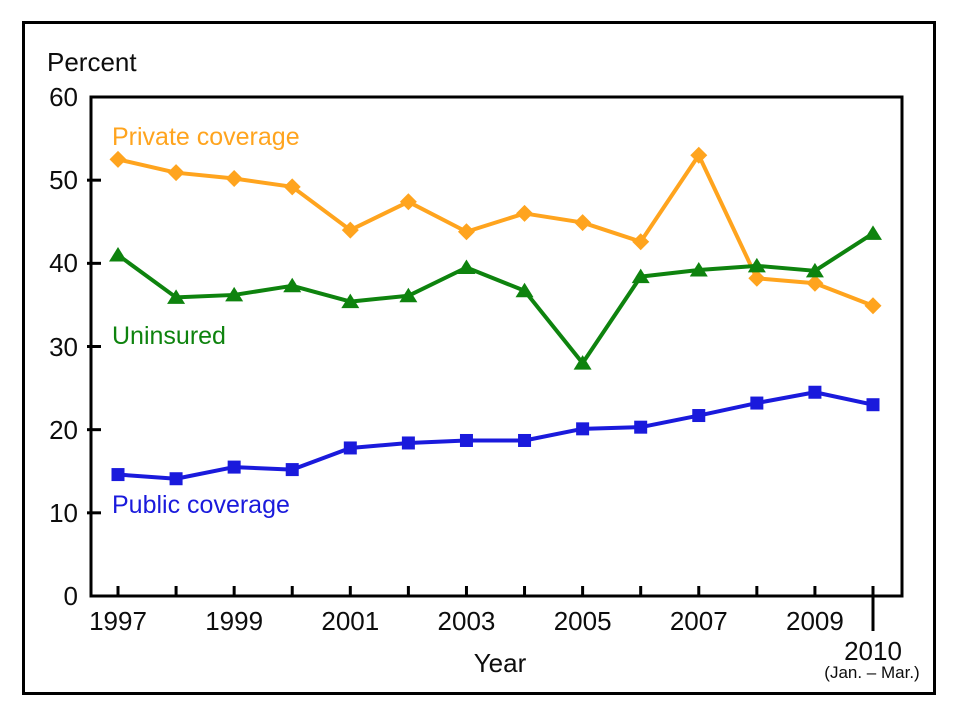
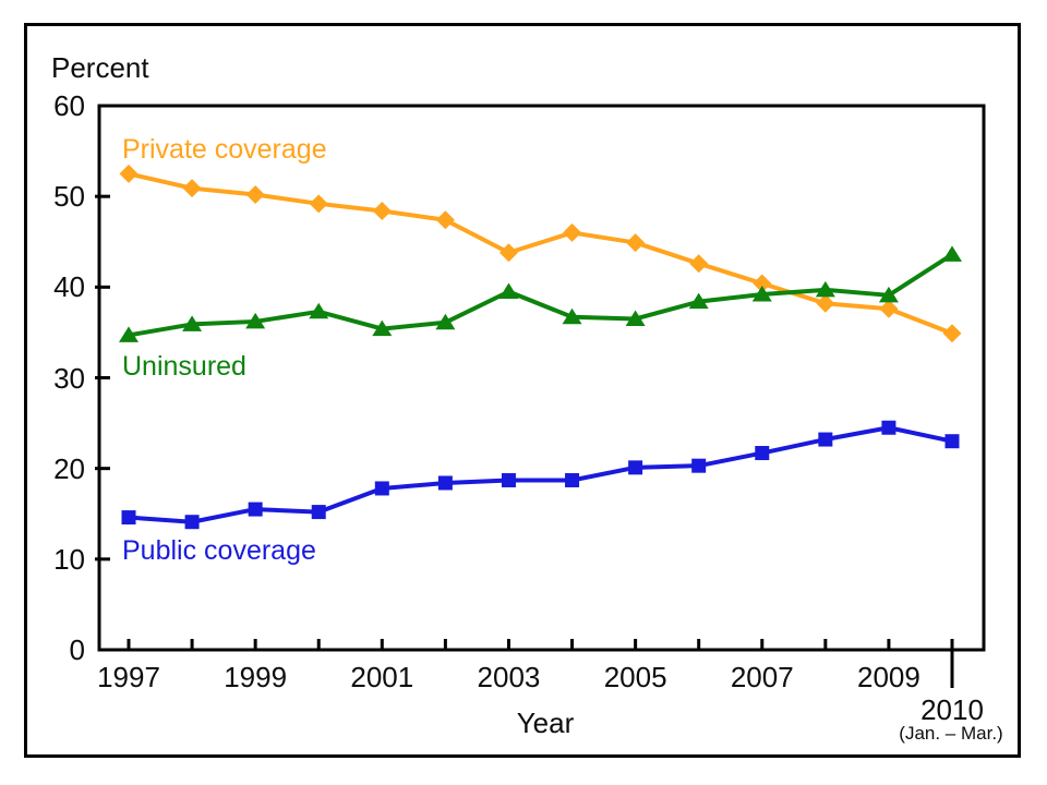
Uninsured/1997: 41 -> 35
Private coverage/2001: 44 -> 48
Uninsured/2005: 28 -> 36
Private coverage/2007: 53 -> 40
